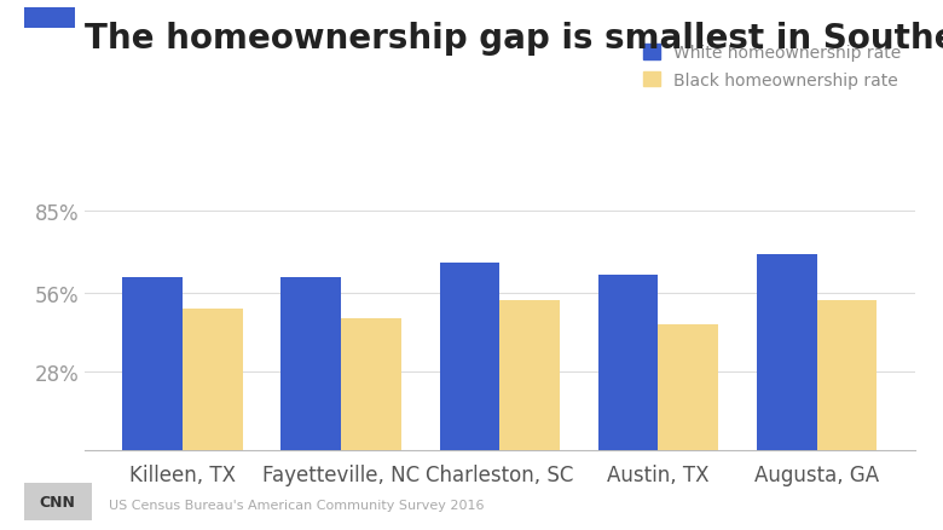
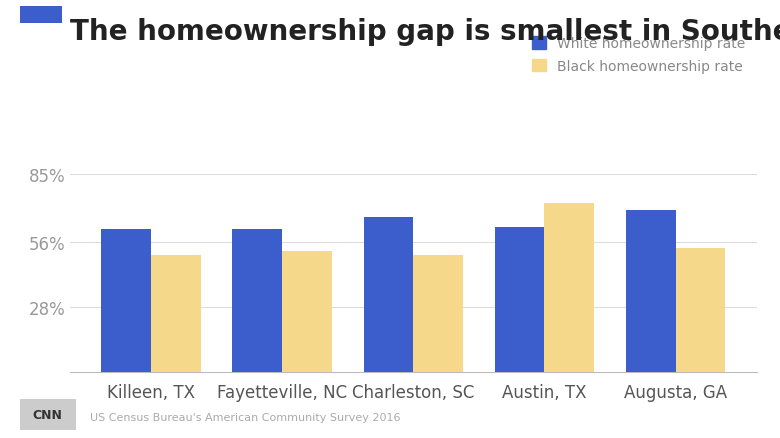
Black homeownership rate/Fayetteville, NC: 47.0% -> 52.0%
Black homeownership rate/Charleston, SC: 53.5% -> 50.5%
Black homeownership rate/Austin, TX: 44.5% -> 72.5%
